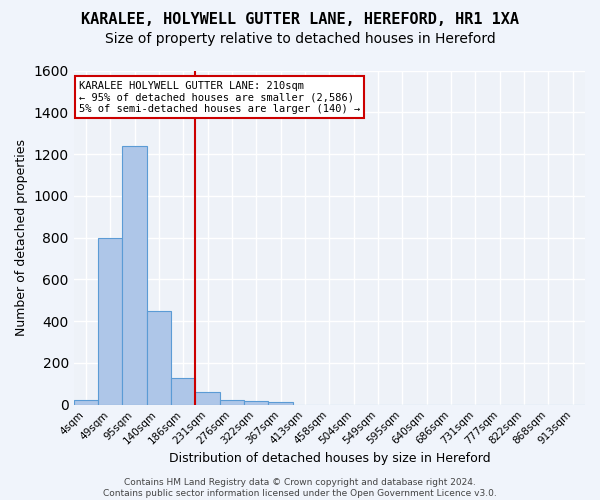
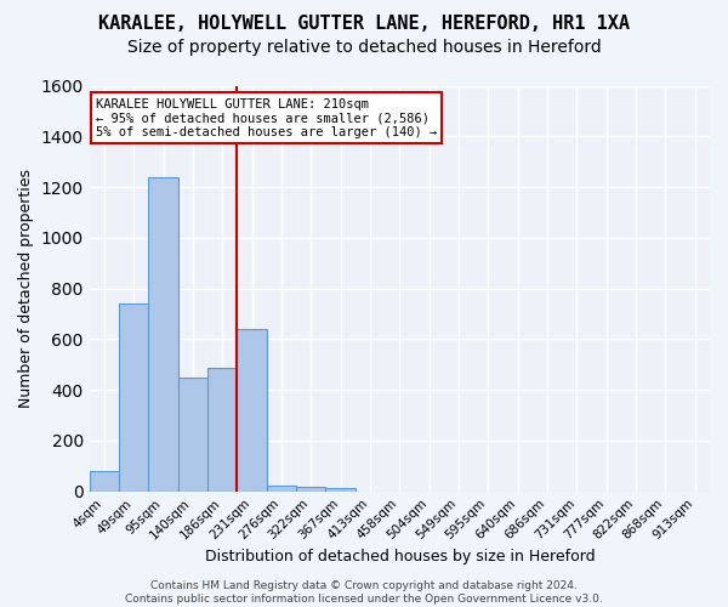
4sqm: 25 -> 80
49sqm: 800 -> 740
186sqm: 130 -> 485
231sqm: 60 -> 640
